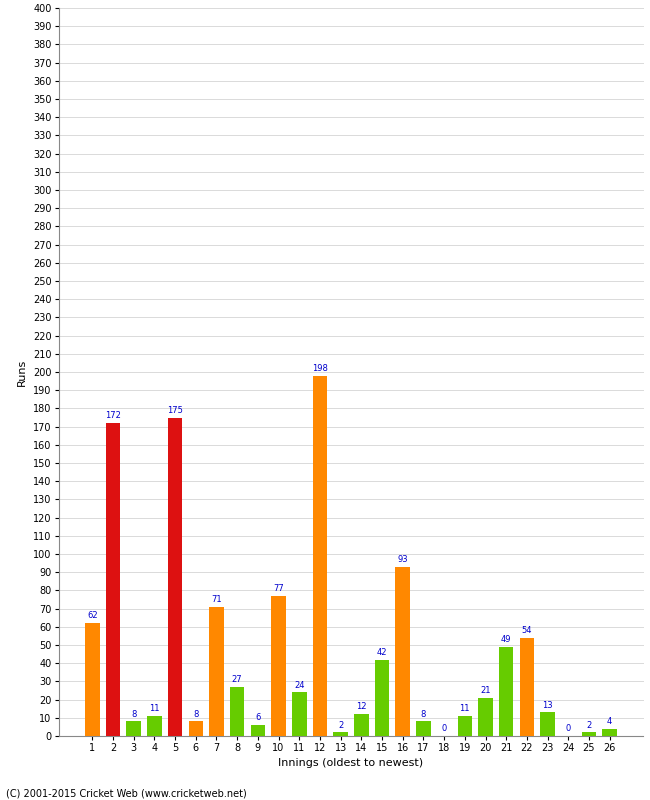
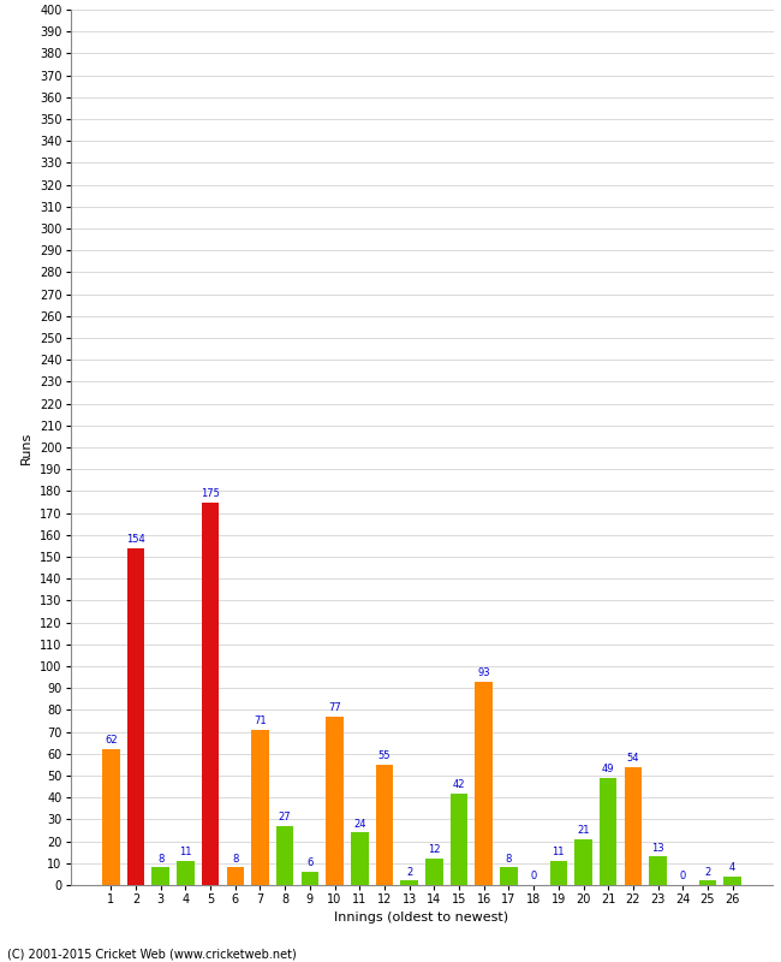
2: 172 -> 154
12: 198 -> 55
